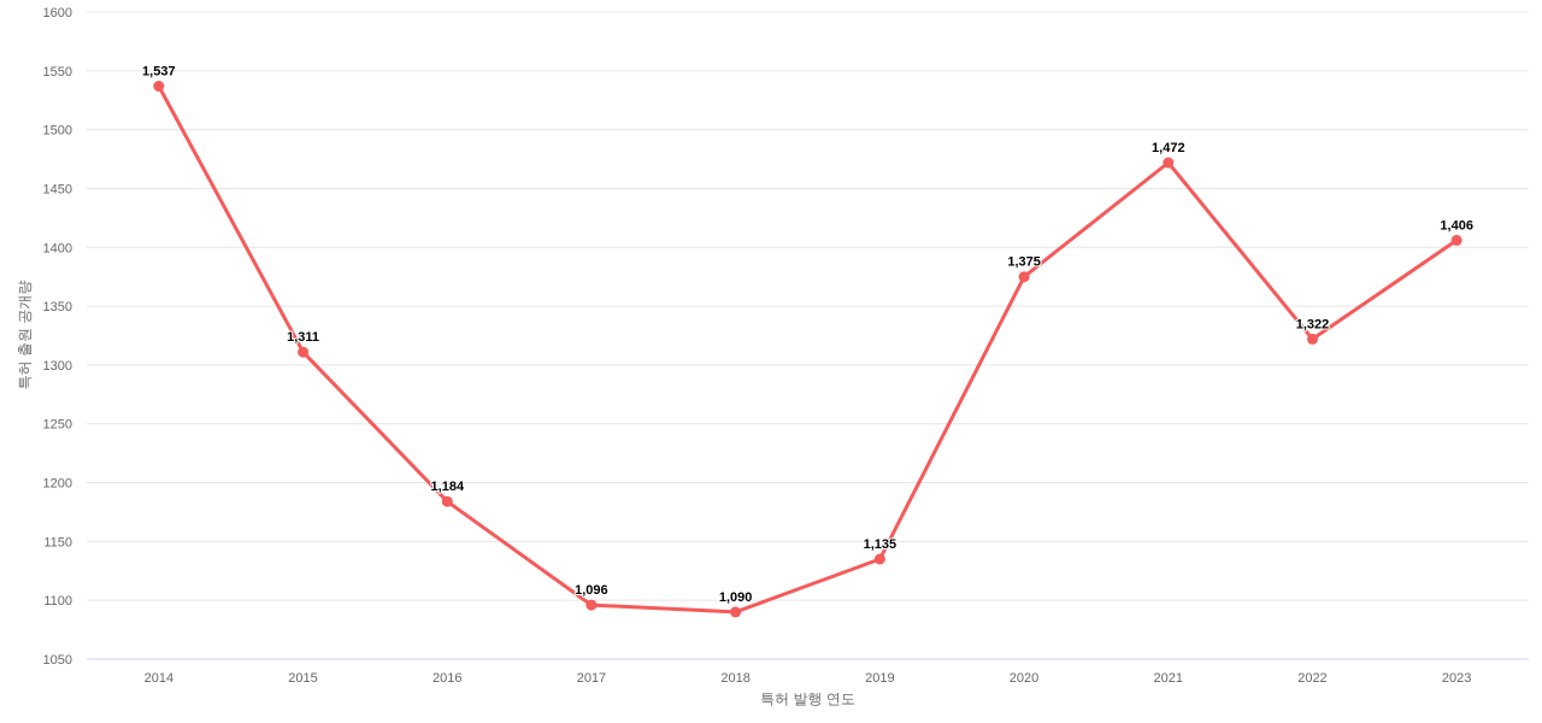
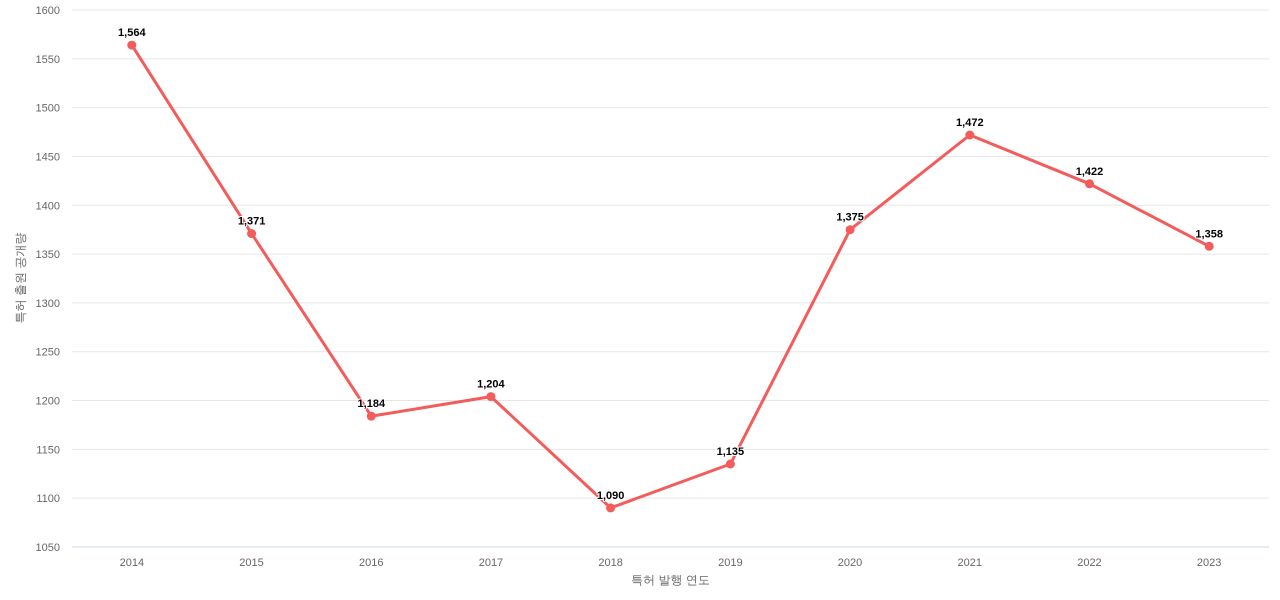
2014: 1,537 -> 1,564
2015: 1,311 -> 1,371
2017: 1,096 -> 1,204
2022: 1,322 -> 1,422
2023: 1,406 -> 1,358
